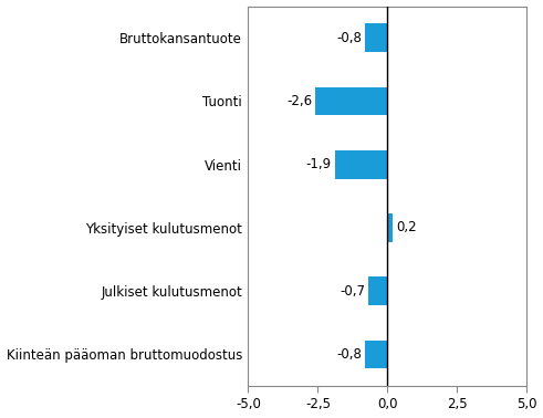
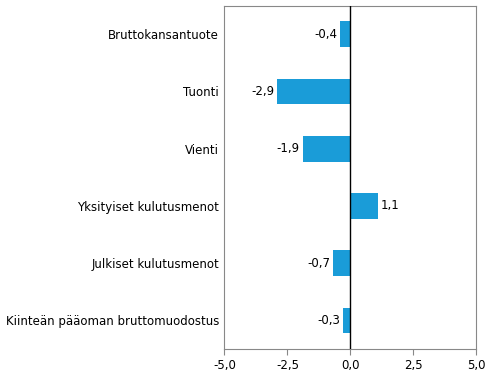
Bruttokansantuote: -0,8 -> -0,4
Tuonti: -2,6 -> -2,9
Yksityiset kulutusmenot: 0,2 -> 1,1
Kiinteän pääoman bruttomuodostus: -0,8 -> -0,3
